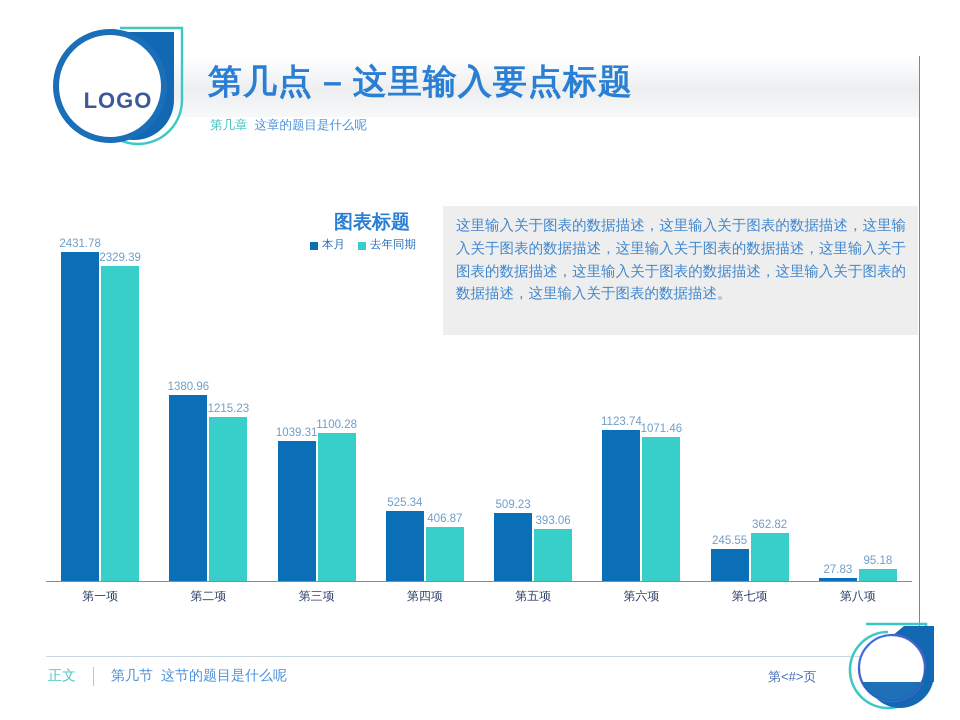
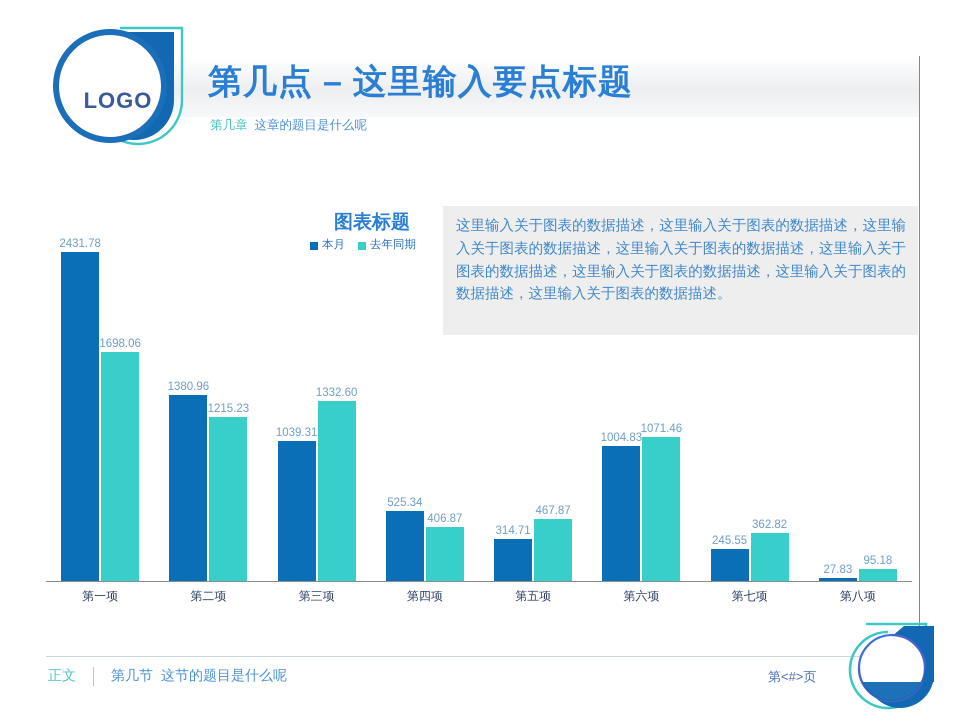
去年同期/第一项: 2329.39 -> 1698.06
去年同期/第三项: 1100.28 -> 1332.60
本月/第五项: 509.23 -> 314.71
去年同期/第五项: 393.06 -> 467.87
本月/第六项: 1123.74 -> 1004.83
